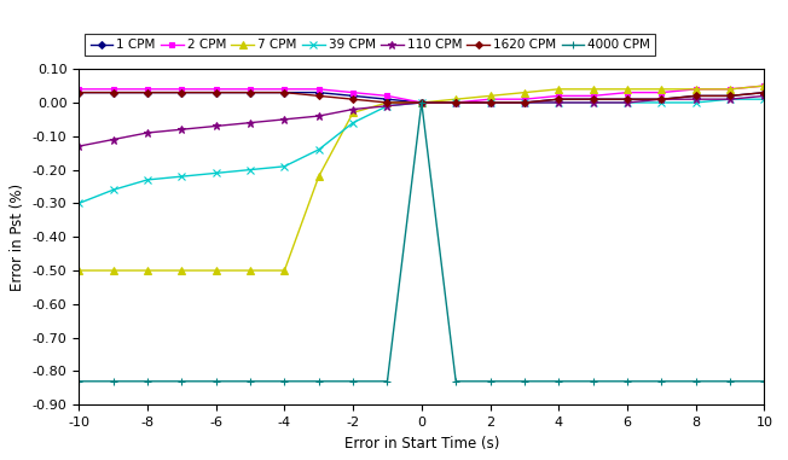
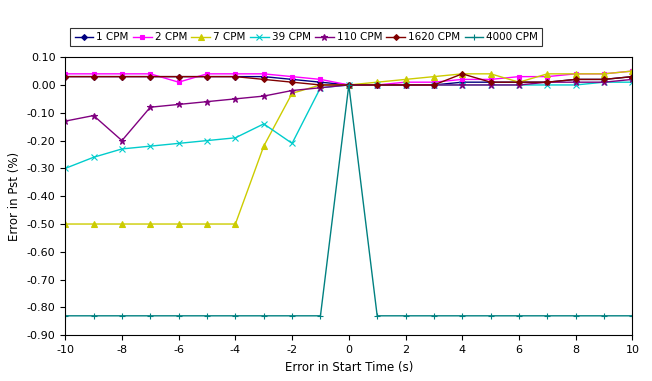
110 CPM/-8: -0.09 -> -0.20
2 CPM/-6: 0.04 -> 0.01
39 CPM/-2: -0.06 -> -0.21
1620 CPM/4: 0.01 -> 0.04
7 CPM/6: 0.04 -> 0.01
